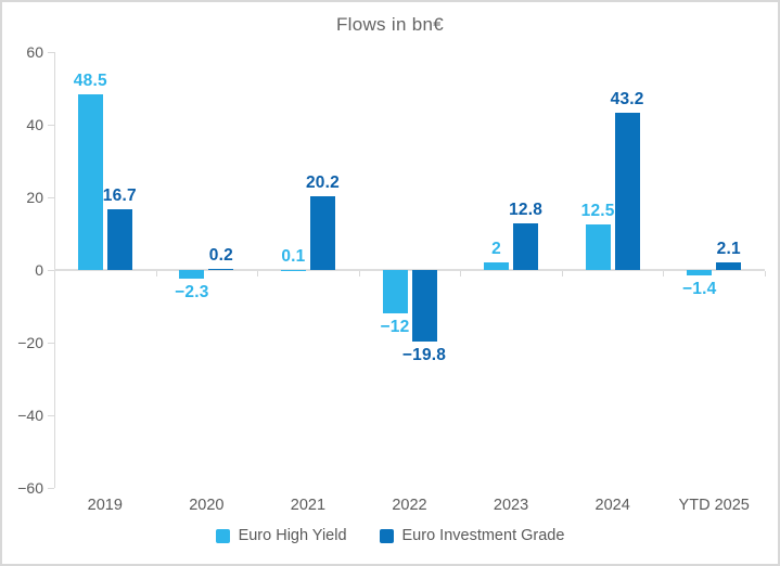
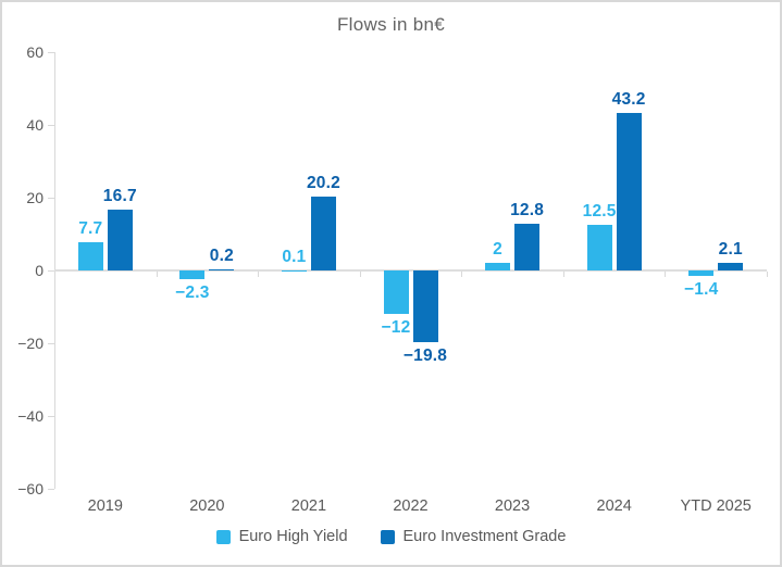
Euro High Yield/2019: 48.5 -> 7.7
